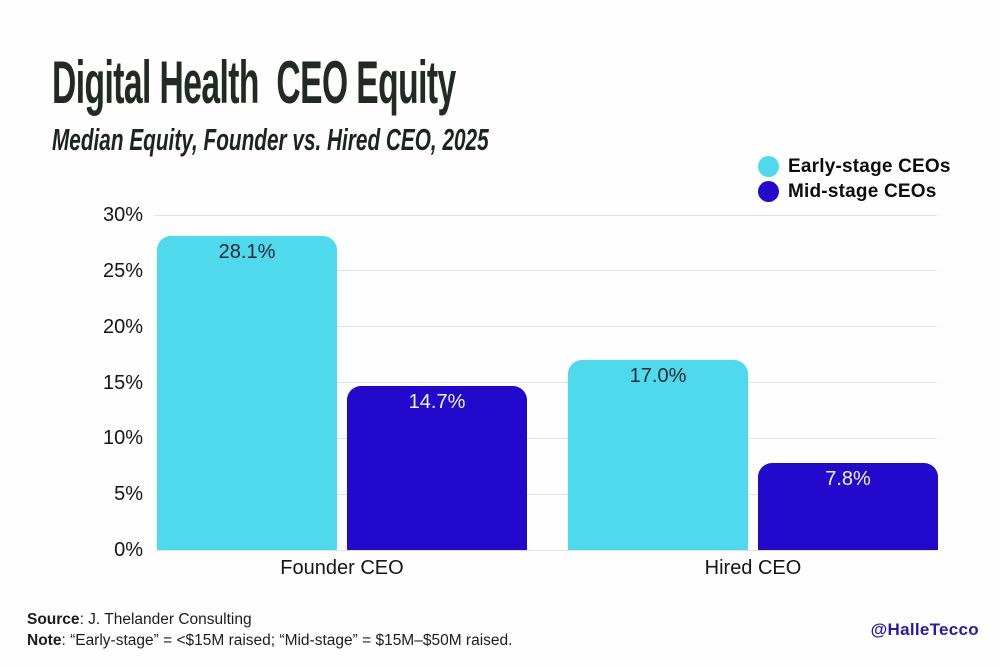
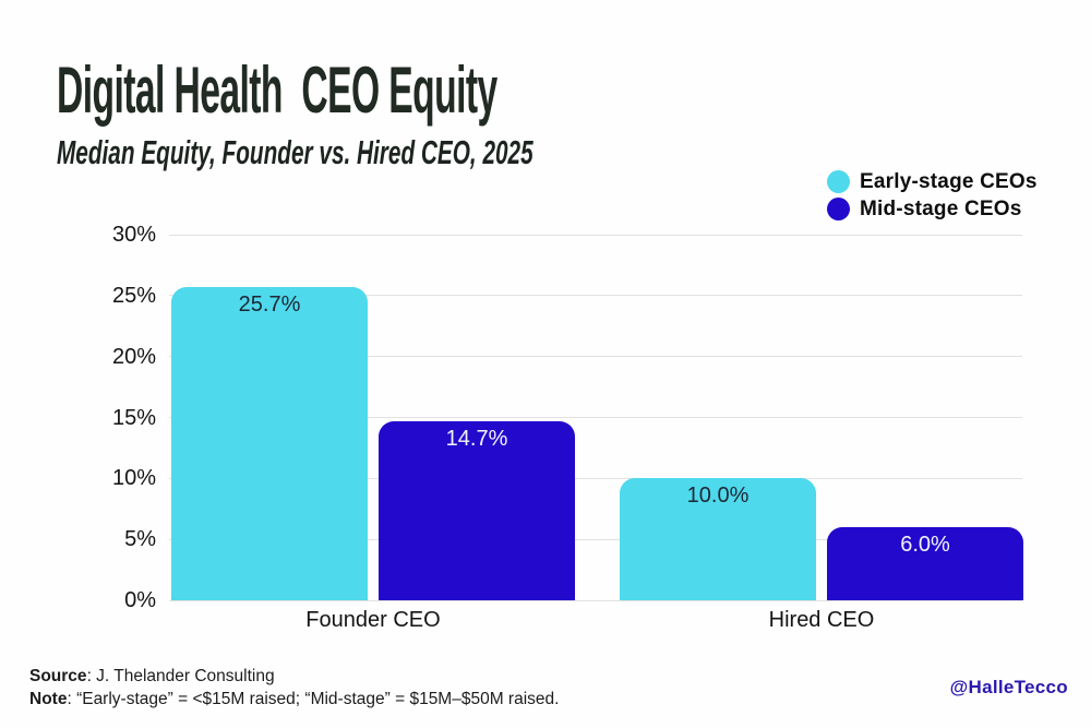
Early-stage CEOs/Founder CEO: 28.1% -> 25.7%
Early-stage CEOs/Hired CEO: 17.0% -> 10.0%
Mid-stage CEOs/Hired CEO: 7.8% -> 6.0%
